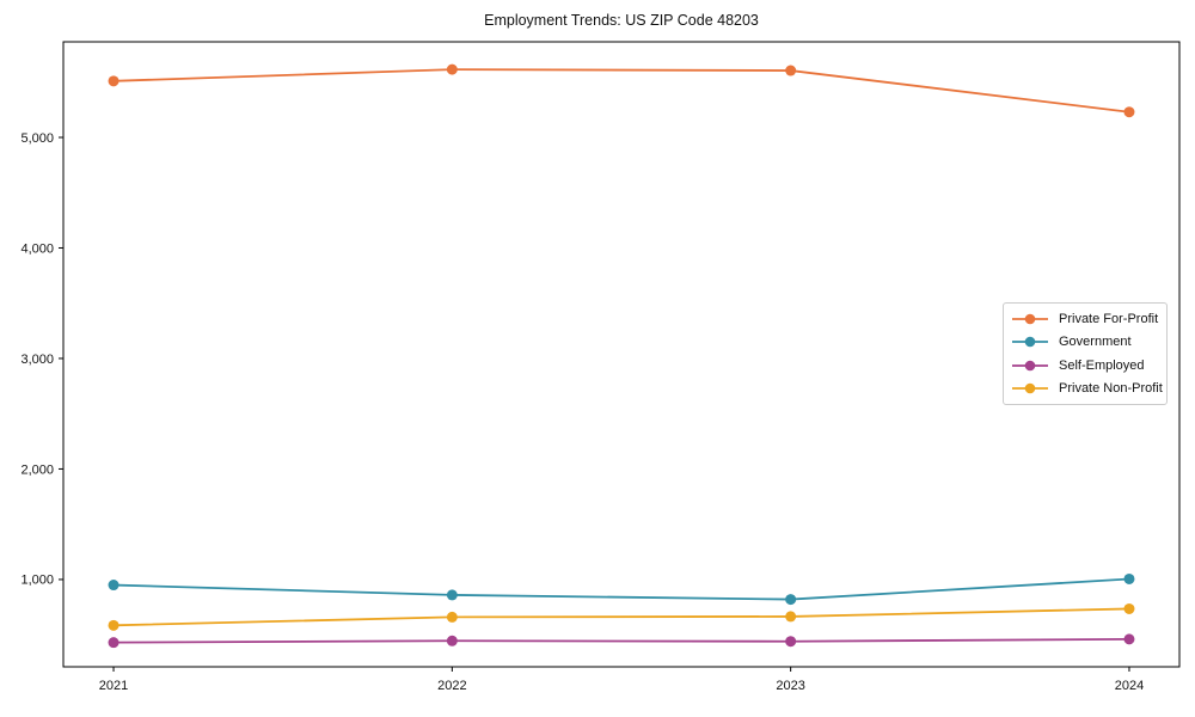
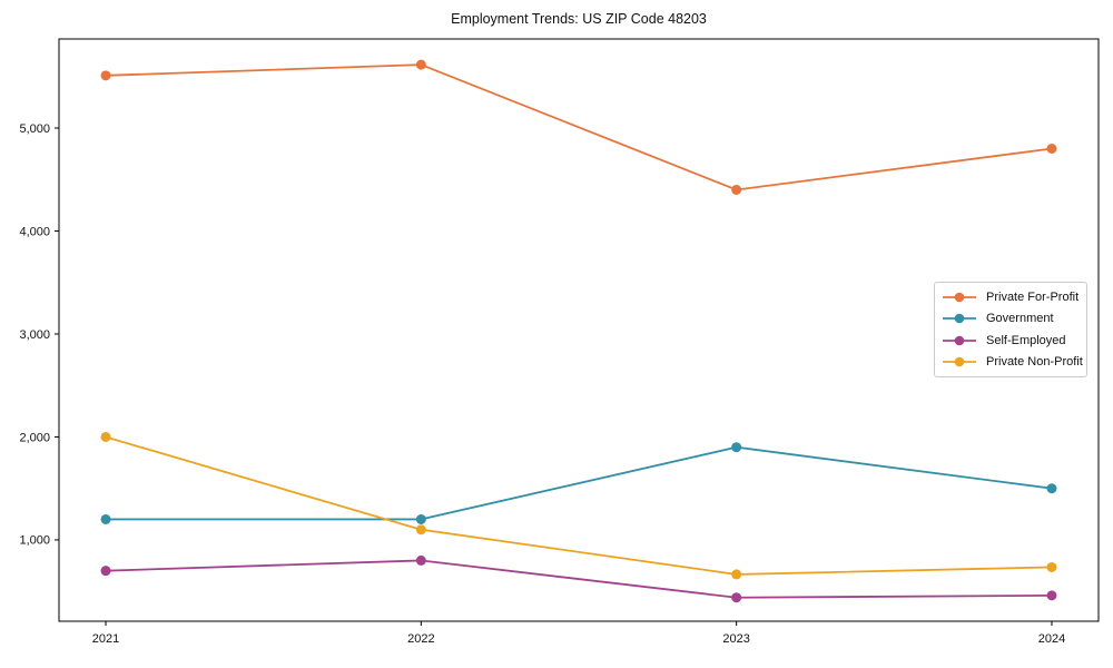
Government/2021: 1000 -> 1200
Self-Employed/2021: 400 -> 700
Private Non-Profit/2021: 600 -> 2000
Government/2022: 900 -> 1200
Self-Employed/2022: 400 -> 800
Private Non-Profit/2022: 700 -> 1100
Private For-Profit/2023: 5600 -> 4400
Government/2023: 800 -> 1900
Private For-Profit/2024: 5200 -> 4800
Government/2024: 1000 -> 1500
